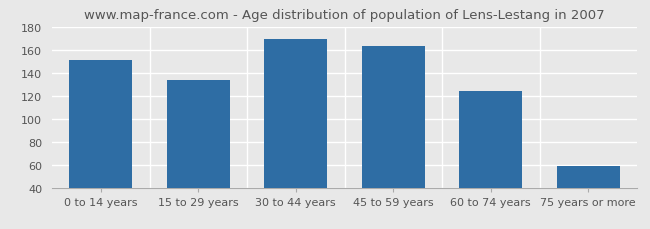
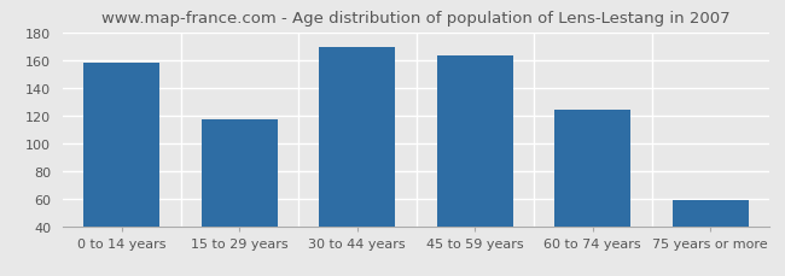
0 to 14 years: 151 -> 158
15 to 29 years: 134 -> 117
